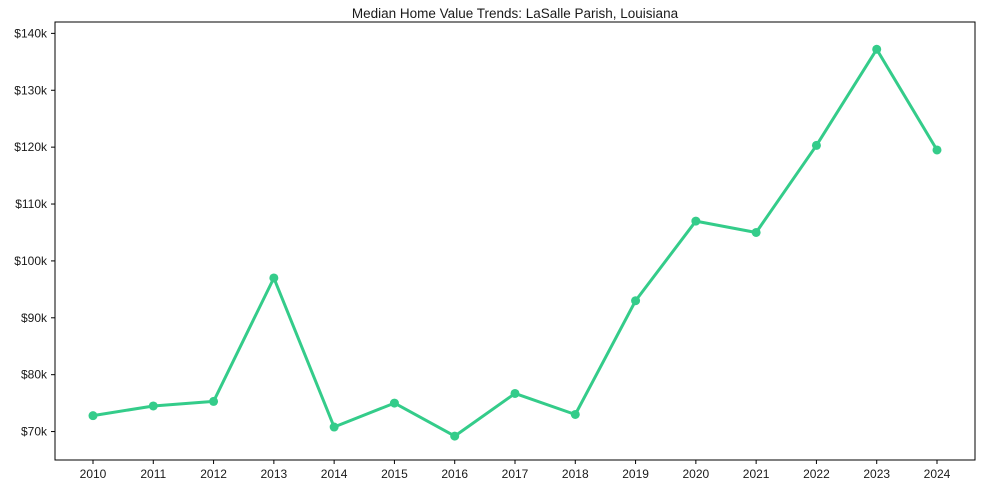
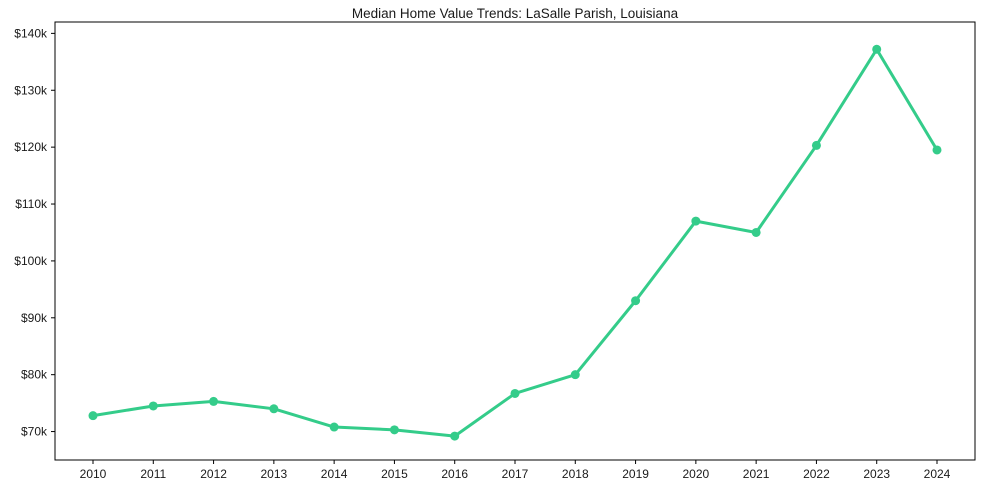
2013: $97k -> $74k
2015: $75k -> $70k
2018: $73k -> $80k
